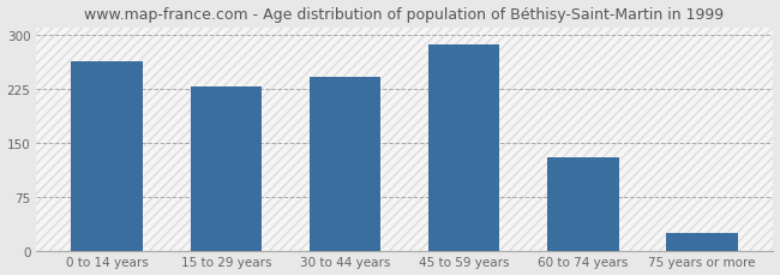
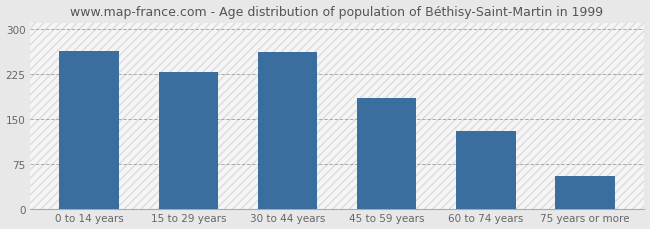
30 to 44 years: 242 -> 262
45 to 59 years: 286 -> 185
75 years or more: 26 -> 55
